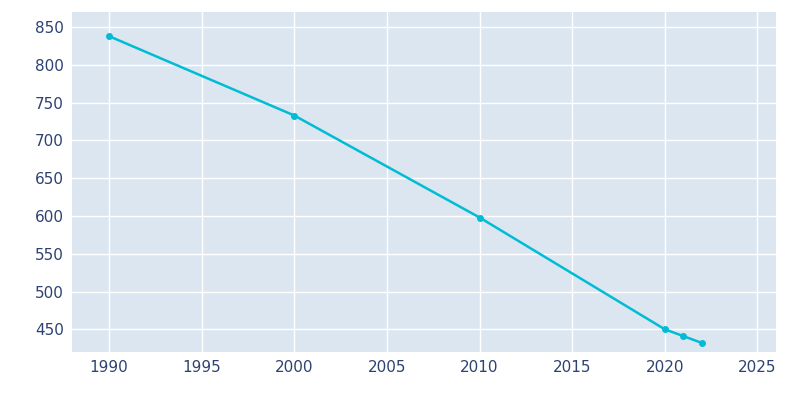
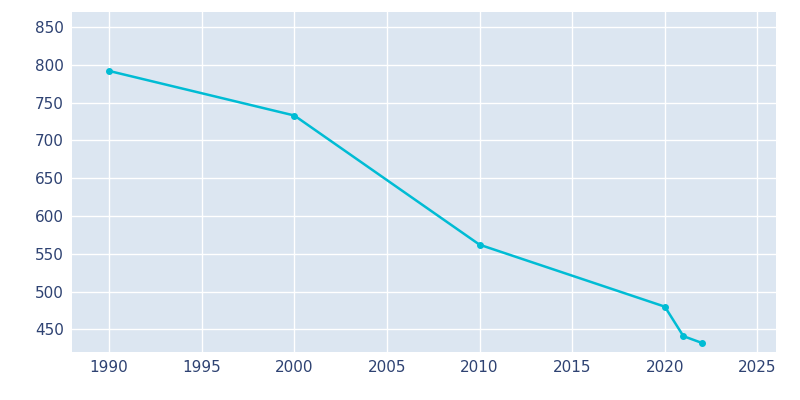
1990: 838 -> 792
2010: 598 -> 562
2020: 450 -> 480
